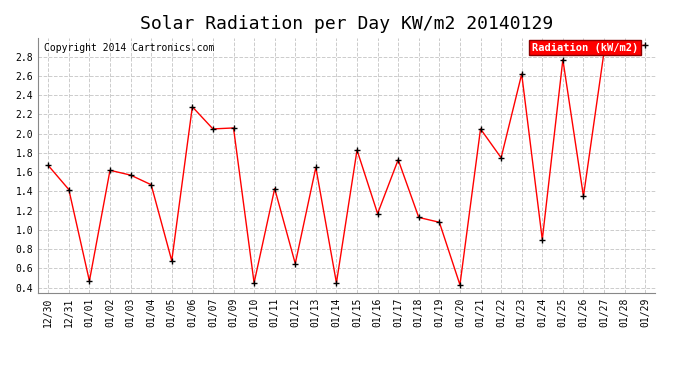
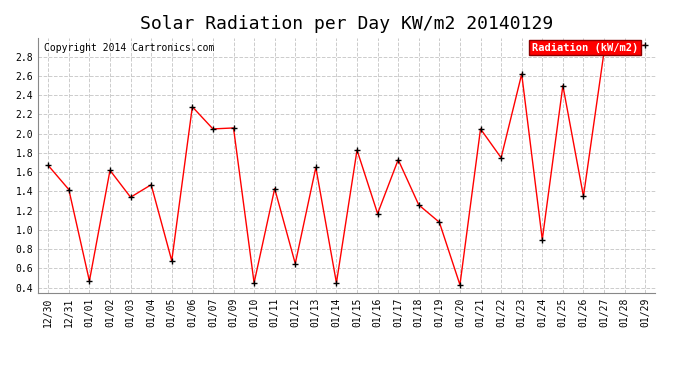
01/03: 1.57 -> 1.34
01/18: 1.13 -> 1.26
01/25: 2.77 -> 2.50
